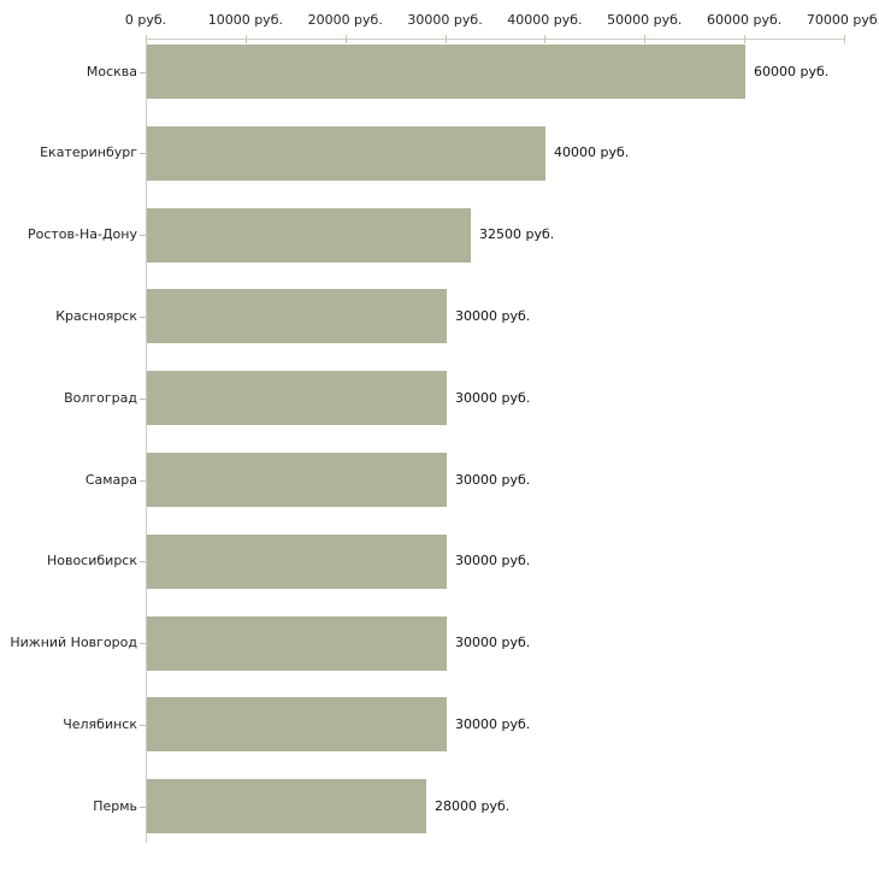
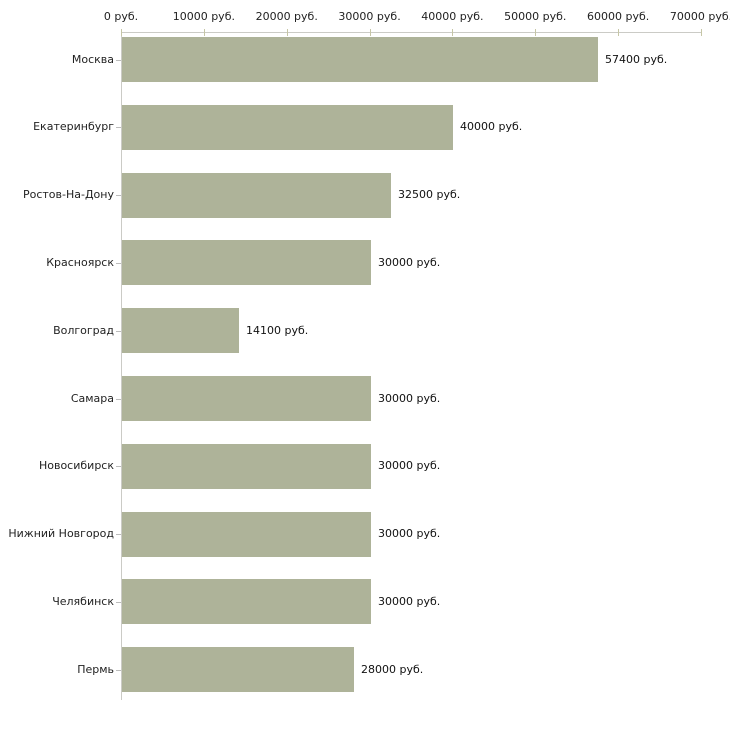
Москва: 60000 -> 57400
Волгоград: 30000 -> 14100
